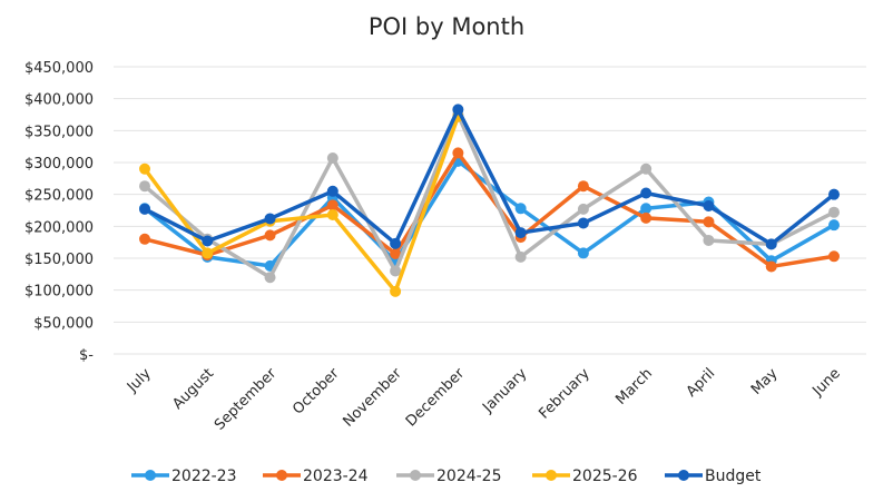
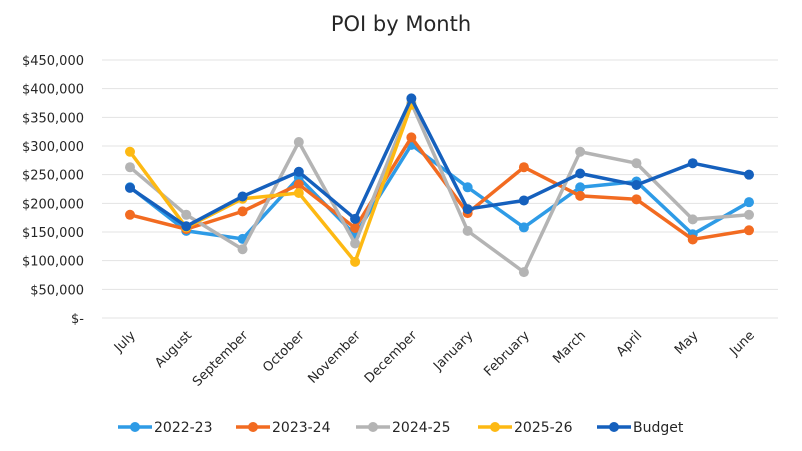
Budget/August: $180000 -> $160000
2024-25/February: $230000 -> $80000
2024-25/April: $180000 -> $270000
Budget/May: $170000 -> $270000
2024-25/June: $220000 -> $180000
